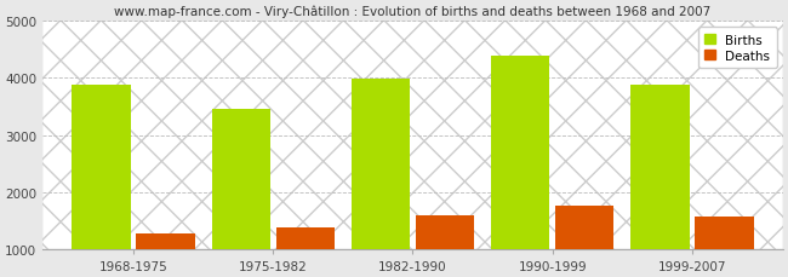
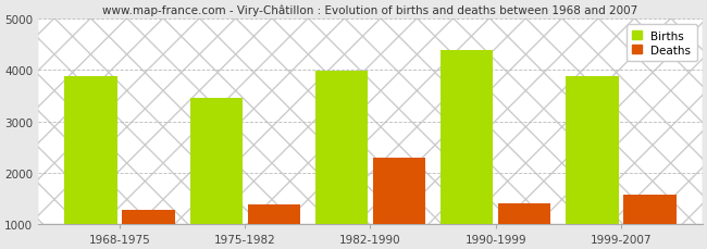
Deaths/1982-1990: 1600 -> 2300
Deaths/1990-1999: 1760 -> 1400
